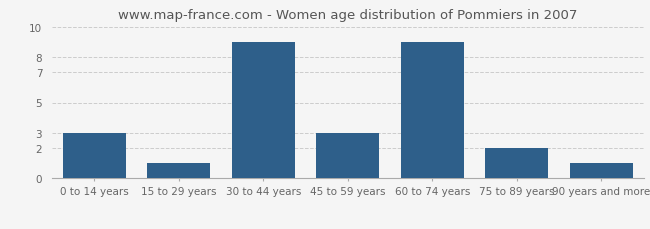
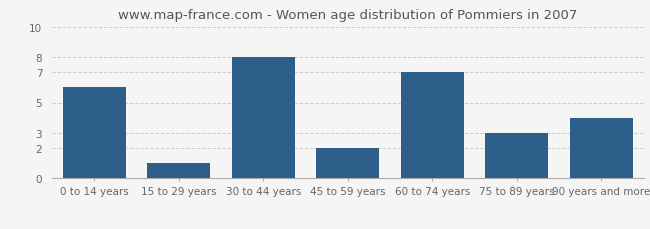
0 to 14 years: 3 -> 6
30 to 44 years: 9 -> 8
45 to 59 years: 3 -> 2
60 to 74 years: 9 -> 7
75 to 89 years: 2 -> 3
90 years and more: 1 -> 4
